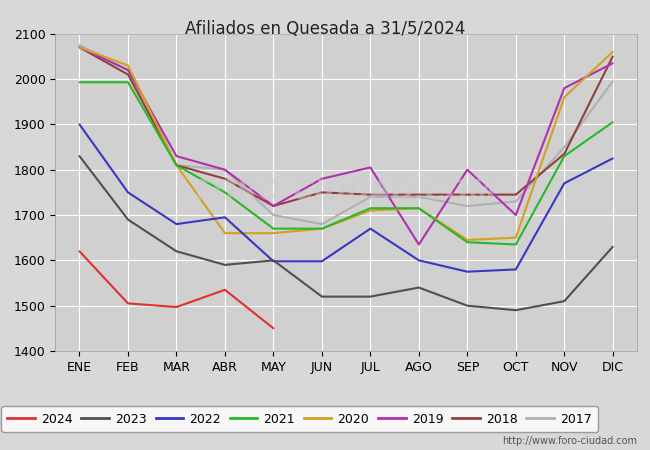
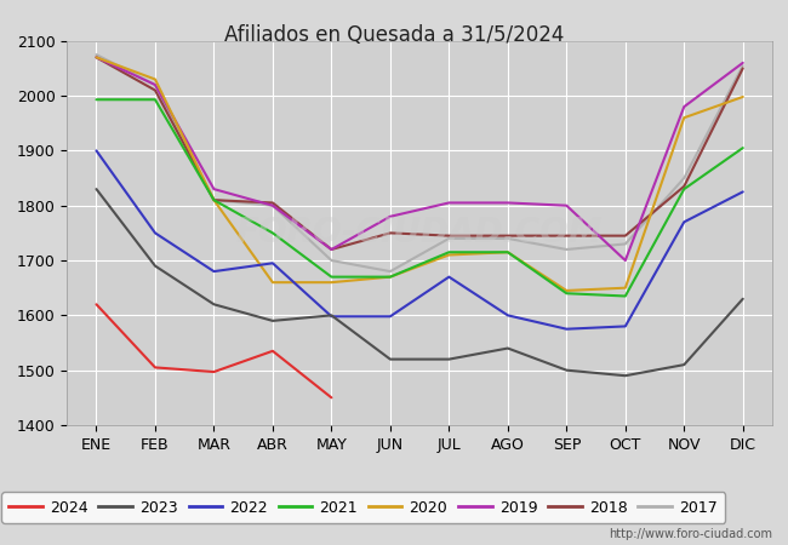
2018/ABR: 1780 -> 1805
2019/AGO: 1635 -> 1805
2020/DIC: 2060 -> 1998
2019/DIC: 2035 -> 2060
2017/DIC: 1995 -> 2055
